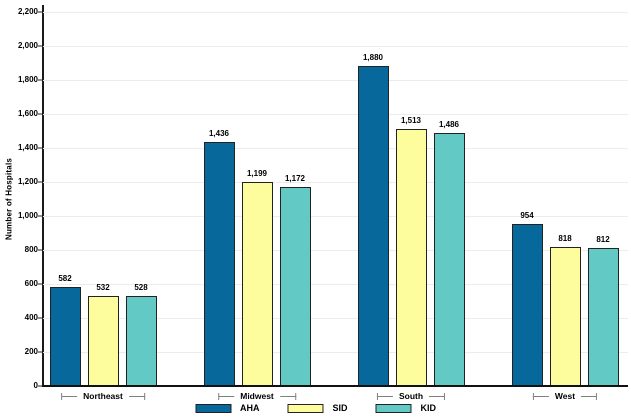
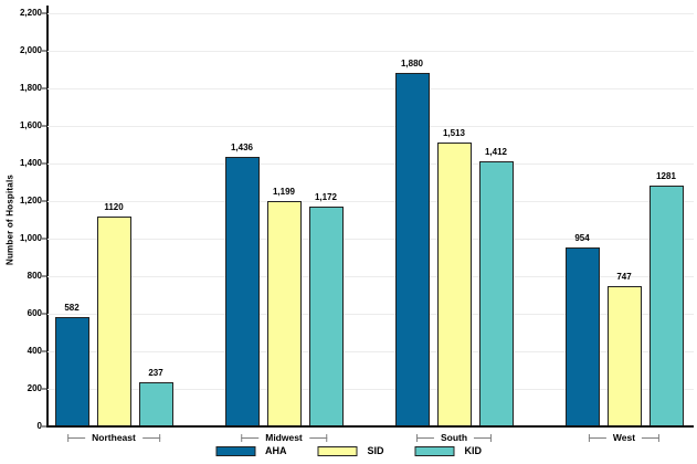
SID/Northeast: 532 -> 1120
KID/Northeast: 528 -> 237
KID/South: 1,486 -> 1,412
SID/West: 818 -> 747
KID/West: 812 -> 1281
